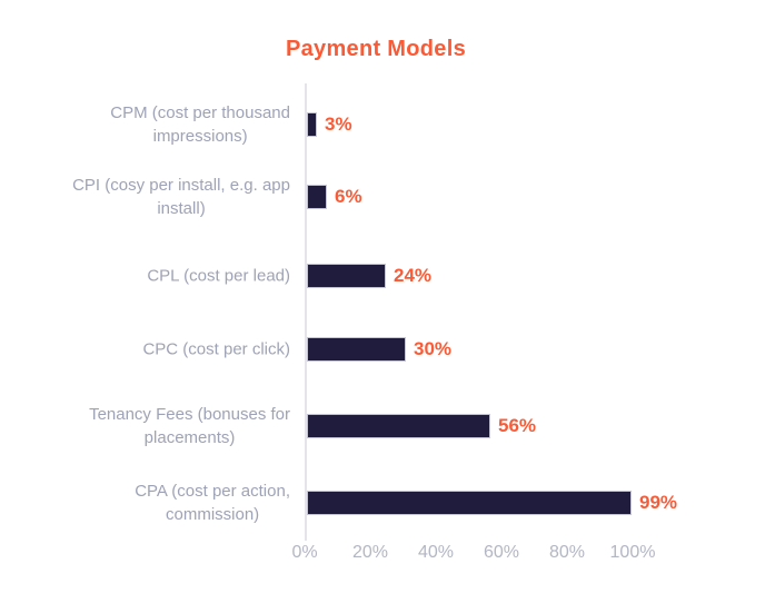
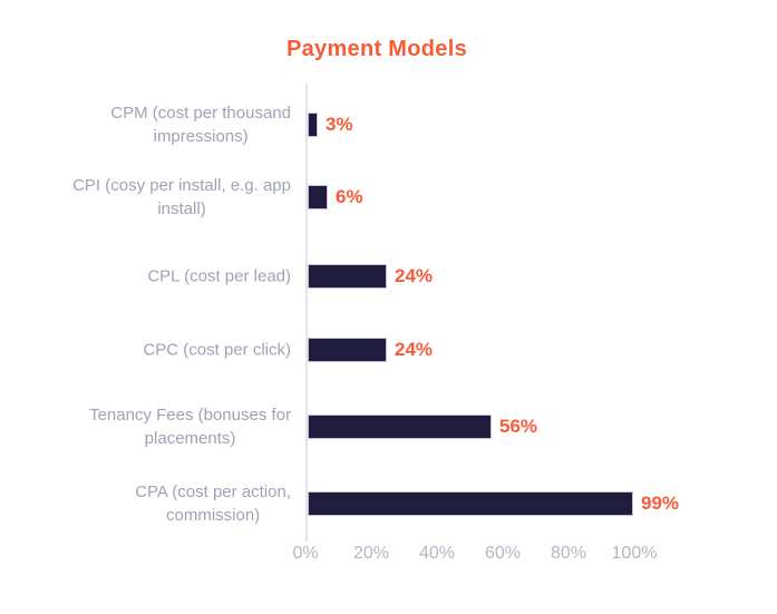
CPC (cost per click): 30% -> 24%
